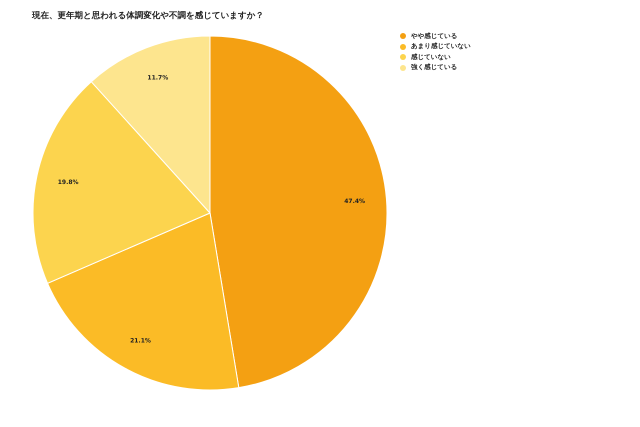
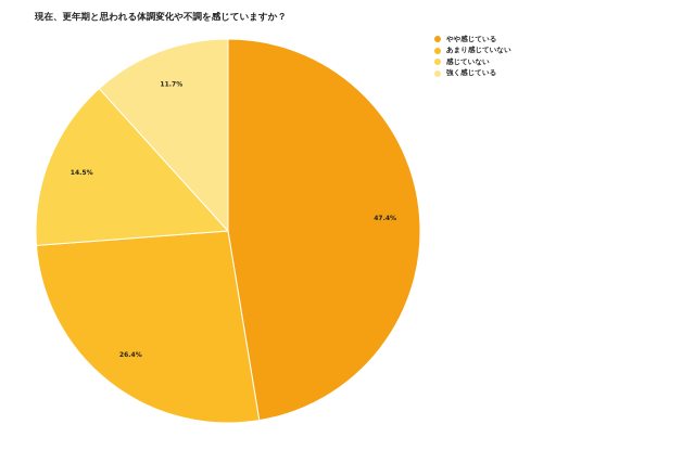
あまり感じていない: 21.1% -> 26.4%
感じていない: 19.8% -> 14.5%
